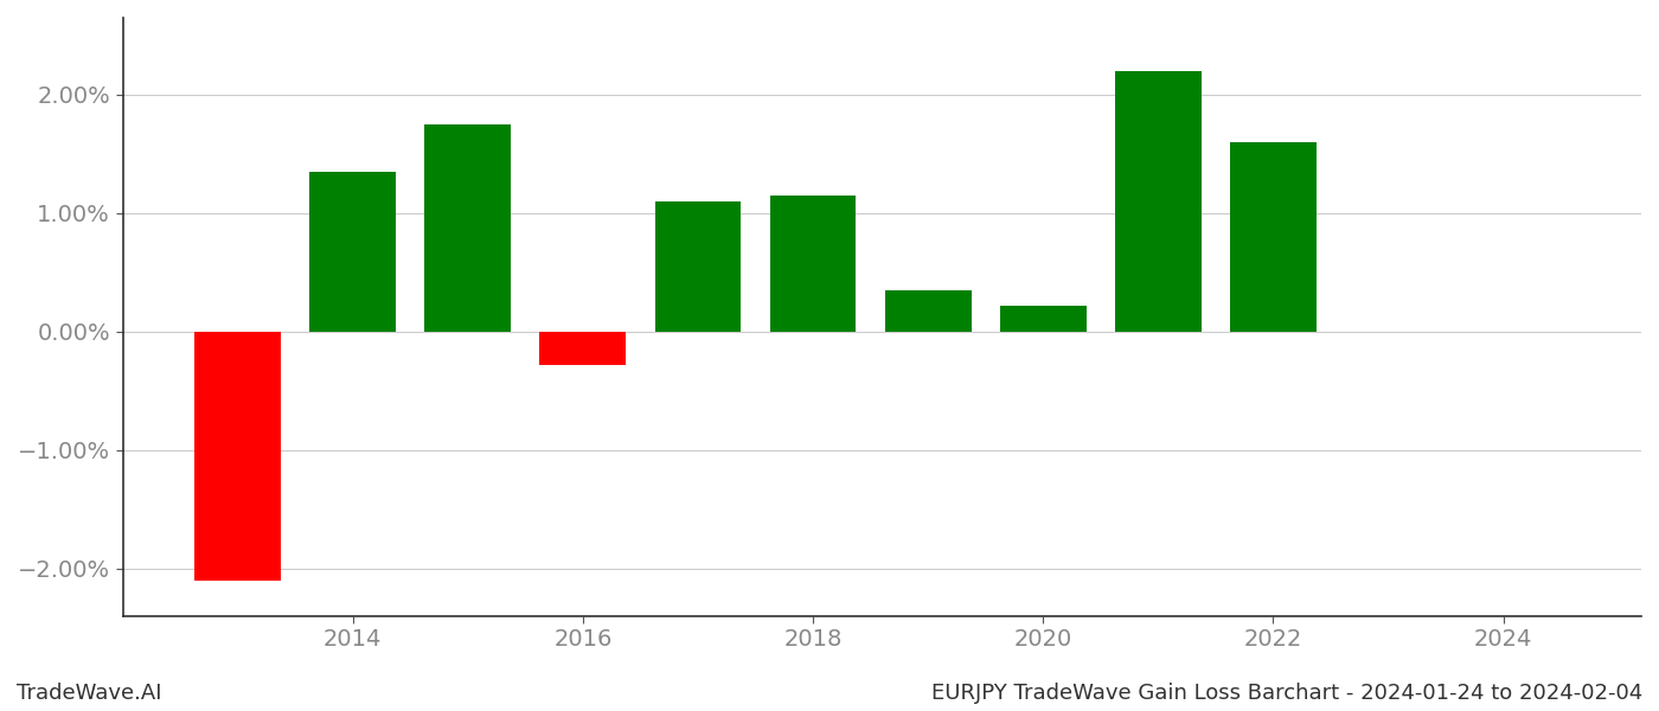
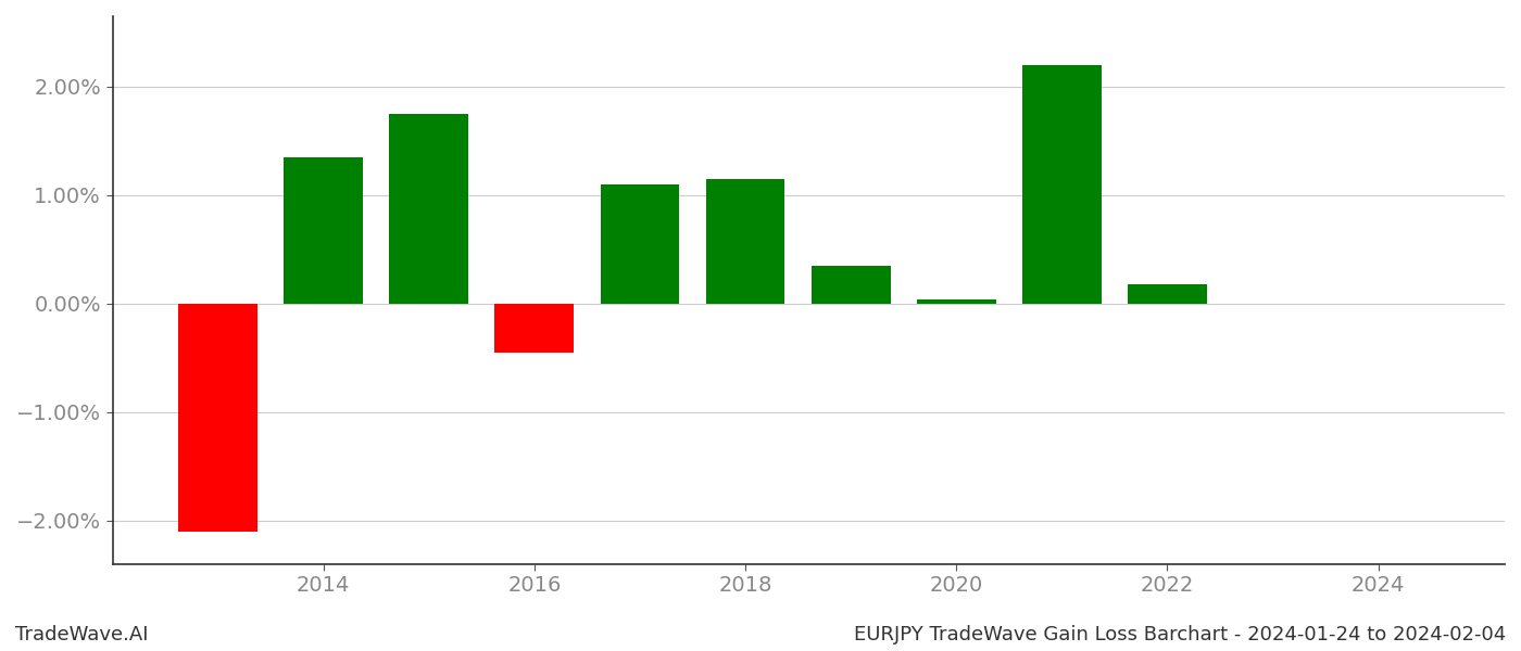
2016: -0.28% -> -0.45%
2020: 0.22% -> 0.04%
2022: 1.60% -> 0.18%
